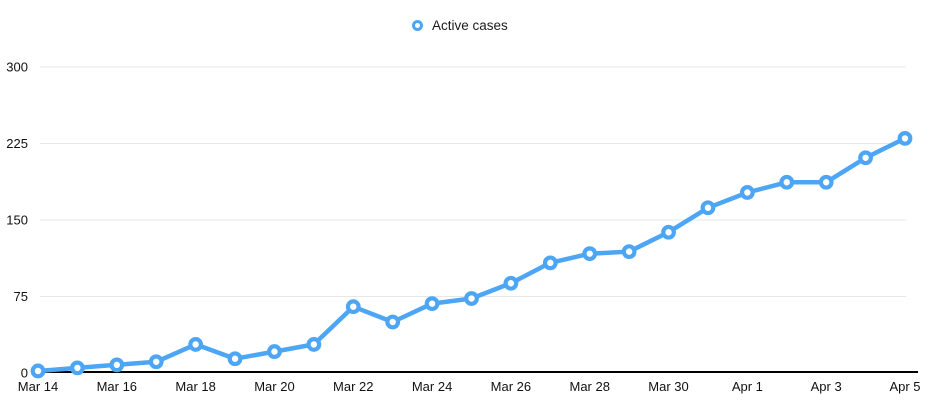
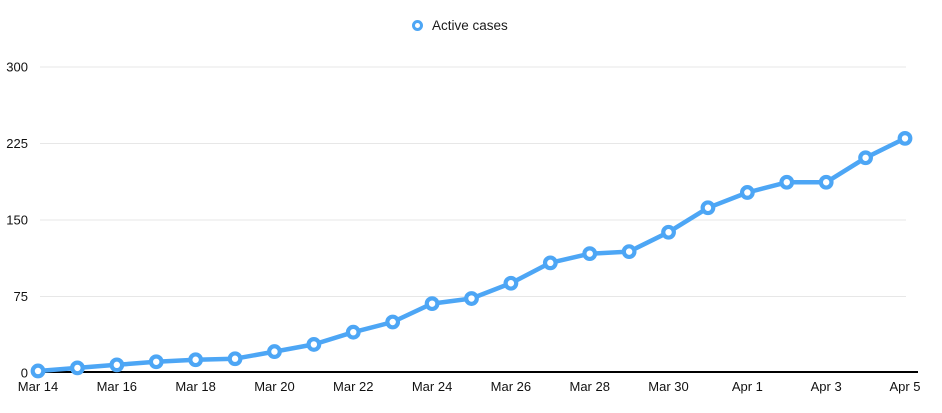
Mar 18: 28 -> 13
Mar 22: 65 -> 40
